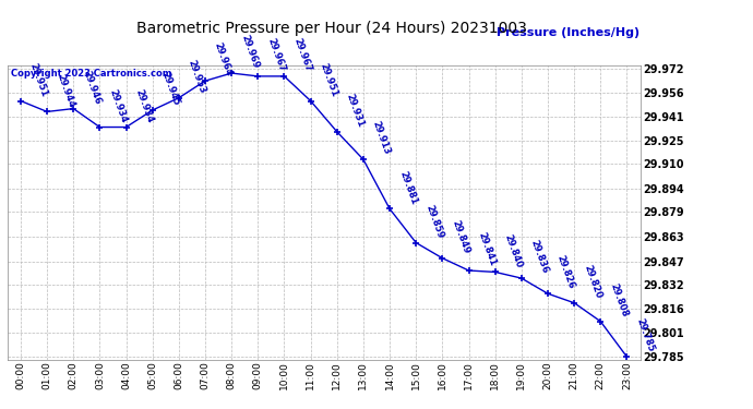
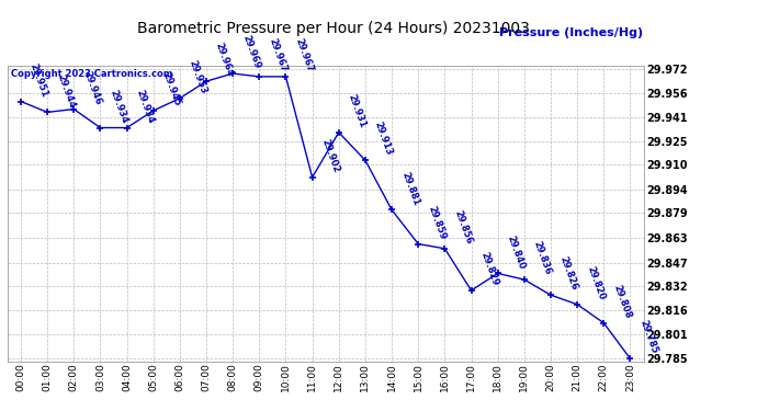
11:00: 29.951 -> 29.902
16:00: 29.849 -> 29.856
17:00: 29.841 -> 29.829
